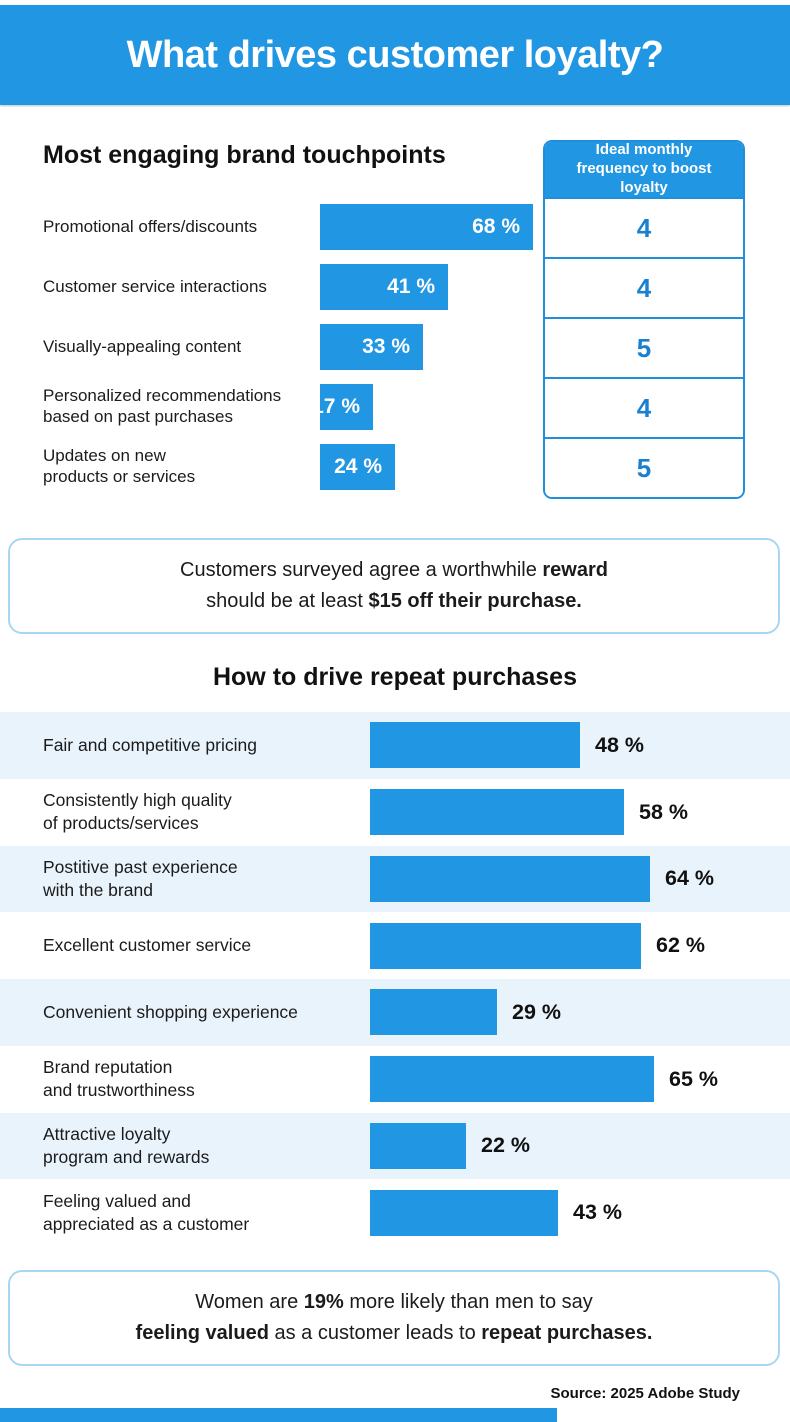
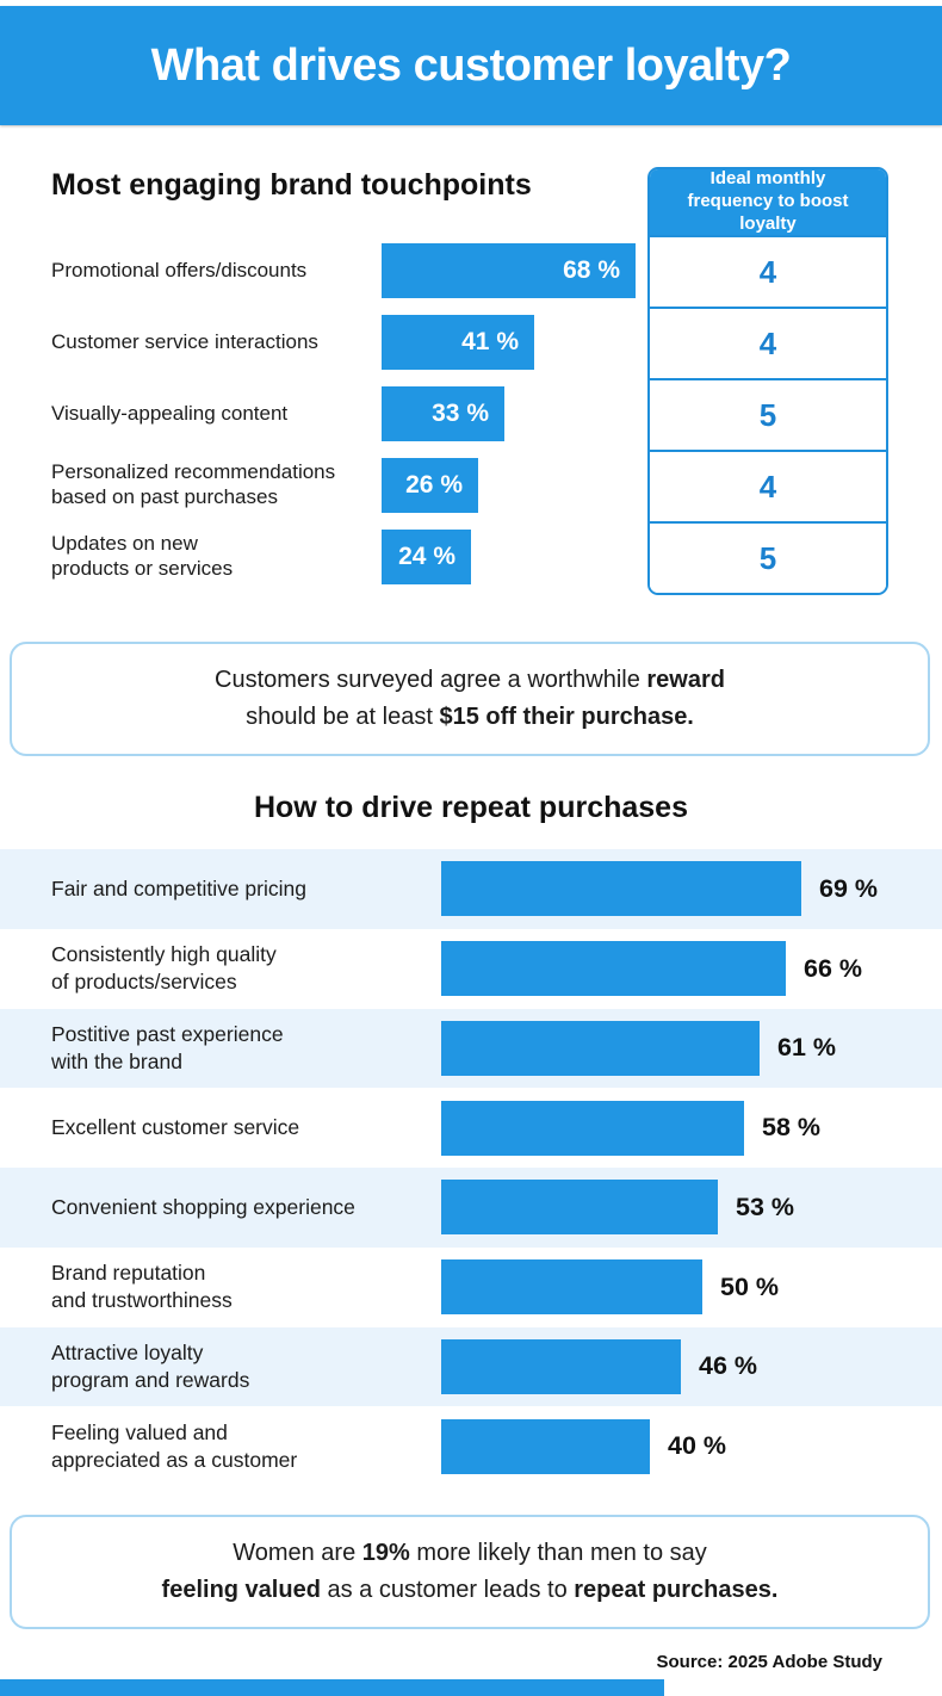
Most engaging brand touchpoints/Personalized recommendations based on past purchases: 17 -> 26
How to drive repeat purchases/Fair and competitive pricing: 48 -> 69
How to drive repeat purchases/Consistently high quality of products/services: 58 -> 66
How to drive repeat purchases/Postitive past experience with the brand: 64 -> 61
How to drive repeat purchases/Excellent customer service: 62 -> 58
How to drive repeat purchases/Convenient shopping experience: 29 -> 53
How to drive repeat purchases/Brand reputation and trustworthiness: 65 -> 50
How to drive repeat purchases/Attractive loyalty program and rewards: 22 -> 46
How to drive repeat purchases/Feeling valued and appreciated as a customer: 43 -> 40
